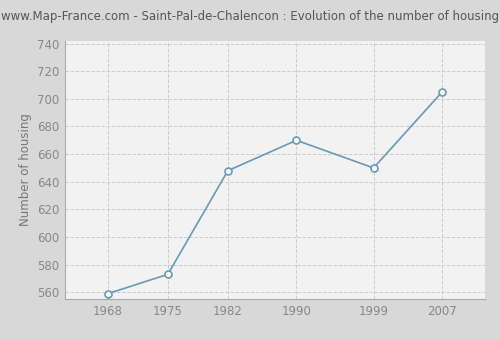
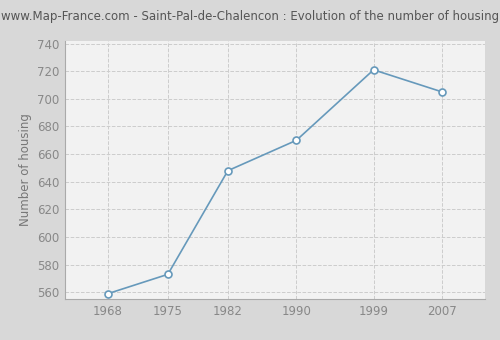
1999: 650 -> 721
